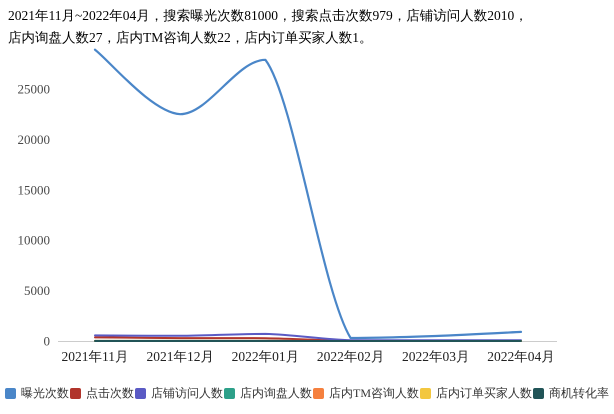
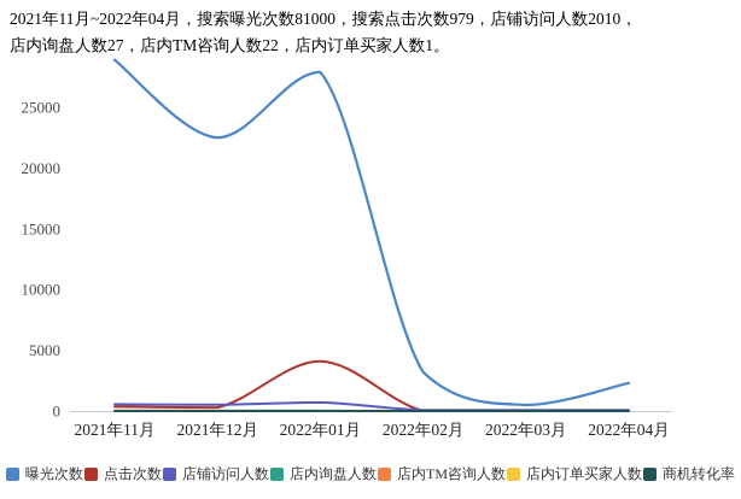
点击次数/2022年01月: 300 -> 4100
曝光次数/2022年02月: 300 -> 3200
曝光次数/2022年04月: 900 -> 2300
